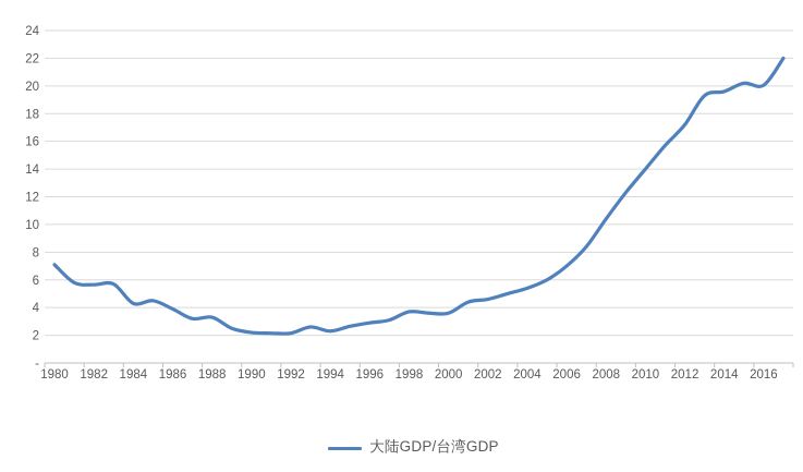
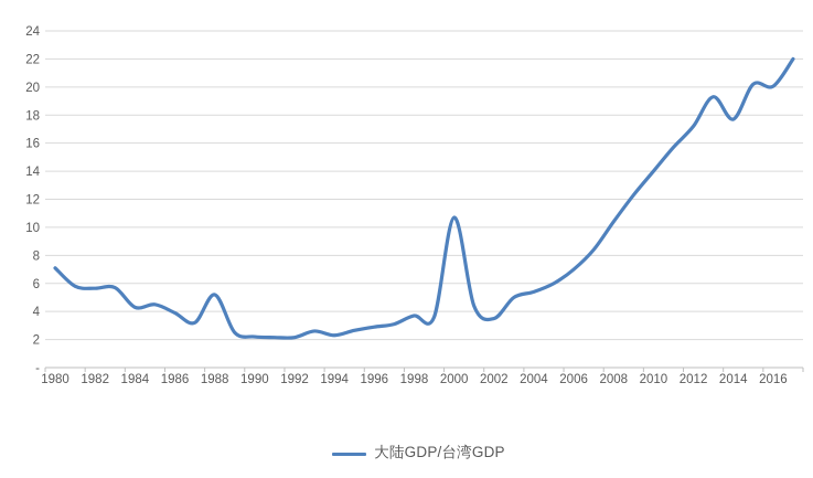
1988: 3.3 -> 5.2
2000: 3.6 -> 10.7
2002: 4.6 -> 3.5
2014: 19.6 -> 17.7
